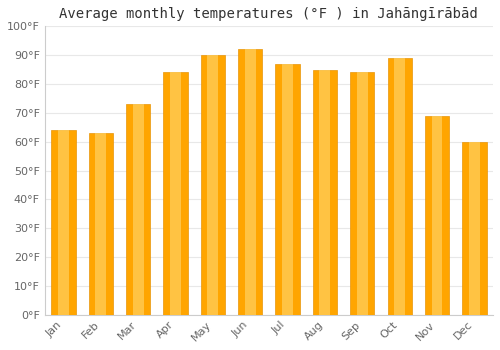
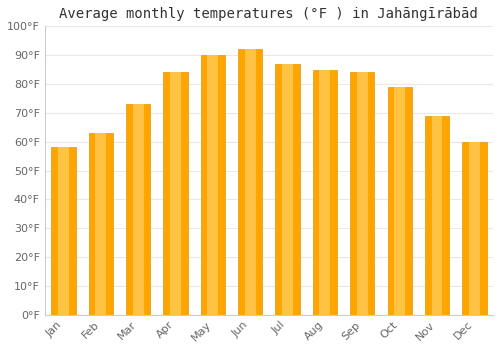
Jan: 64°F -> 58°F
Oct: 89°F -> 79°F
